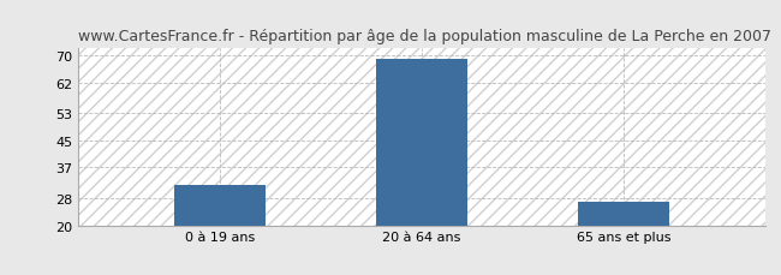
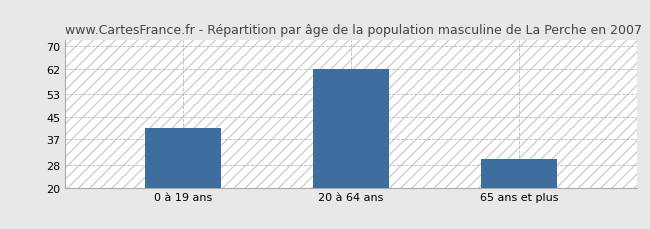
0 à 19 ans: 32 -> 41
20 à 64 ans: 69 -> 62
65 ans et plus: 27 -> 30
